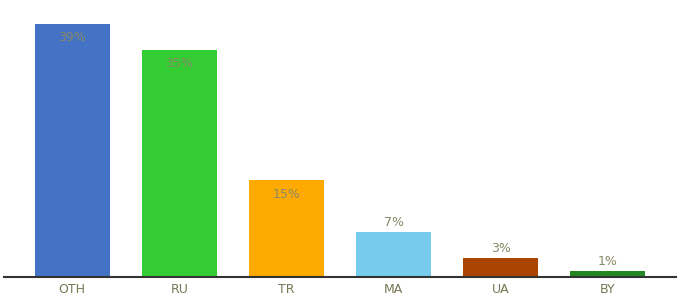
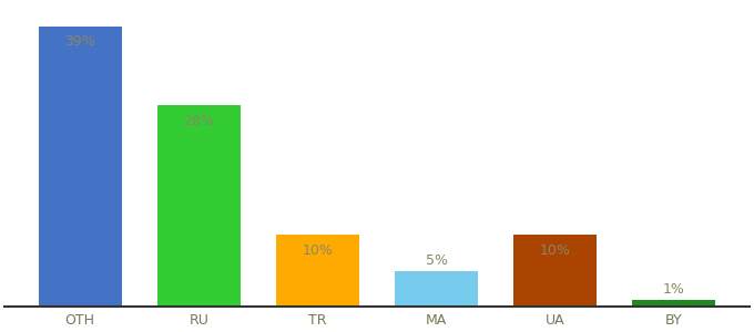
RU: 35% -> 28%
TR: 15% -> 10%
MA: 7% -> 5%
UA: 3% -> 10%
